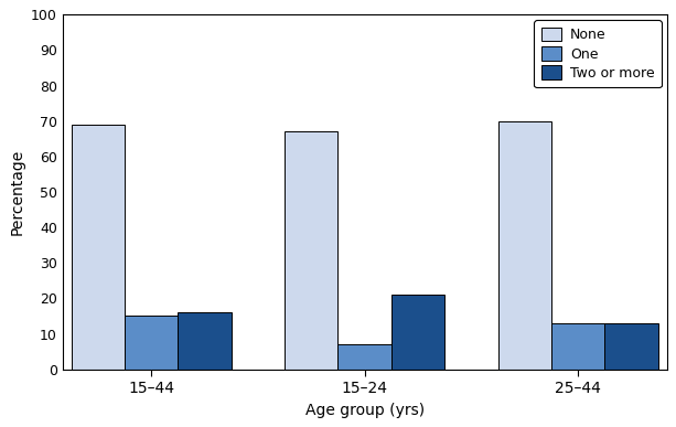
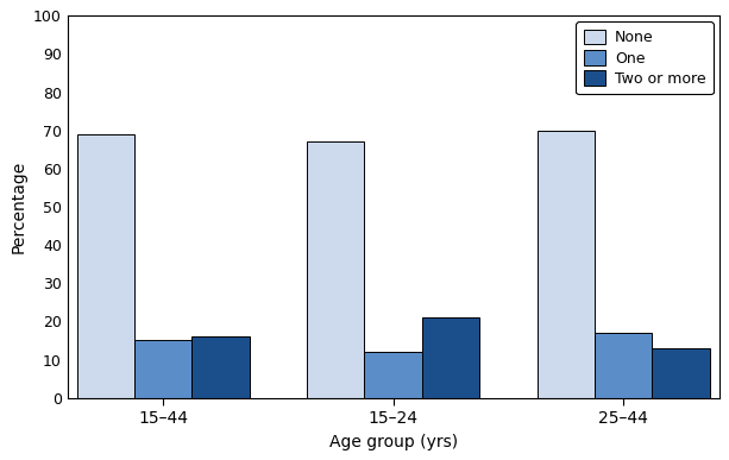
One/15–24: 7 -> 12
One/25–44: 13 -> 17
